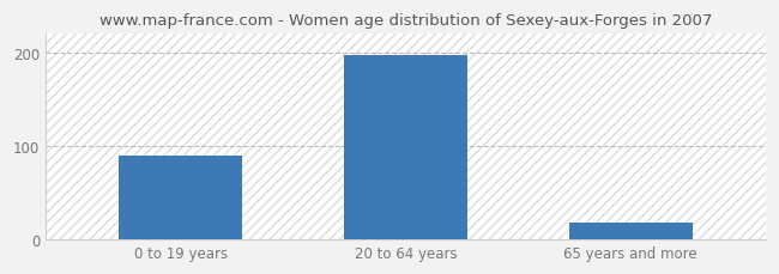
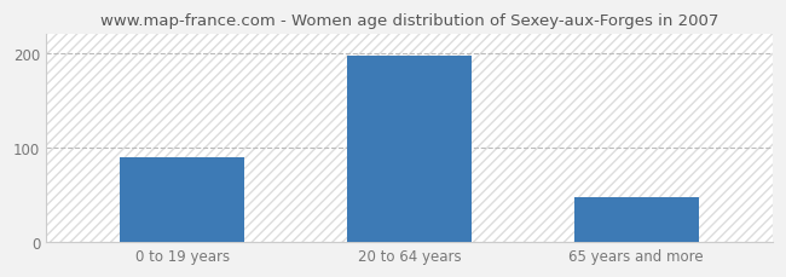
65 years and more: 18 -> 48
